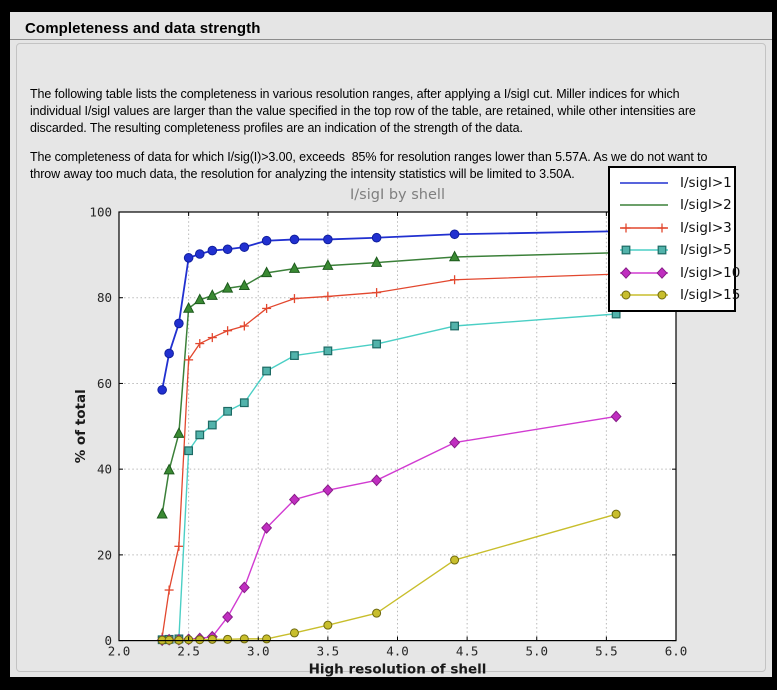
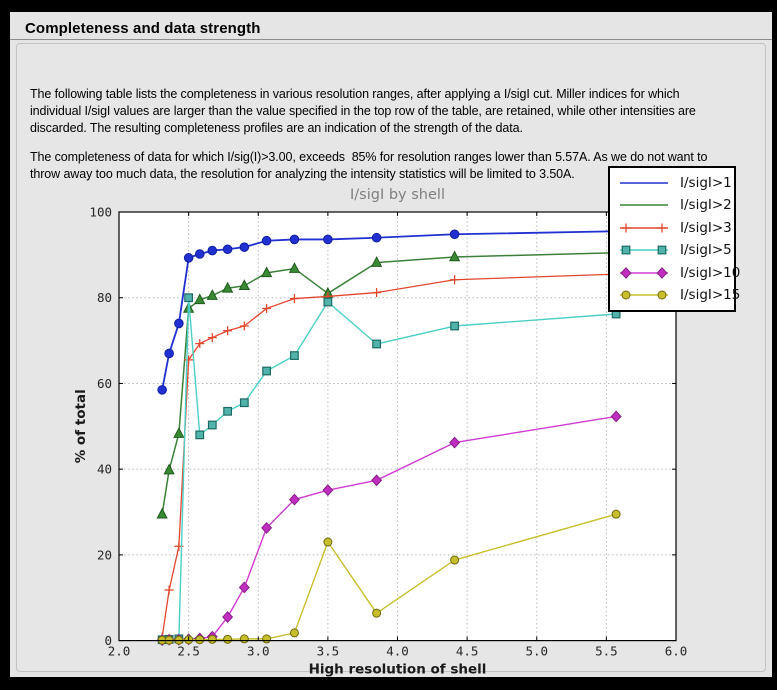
I/sigI>5/2.5: 44 -> 80
I/sigI>2/3.5: 88 -> 81
I/sigI>5/3.5: 68 -> 79
I/sigI>15/3.5: 4 -> 23
